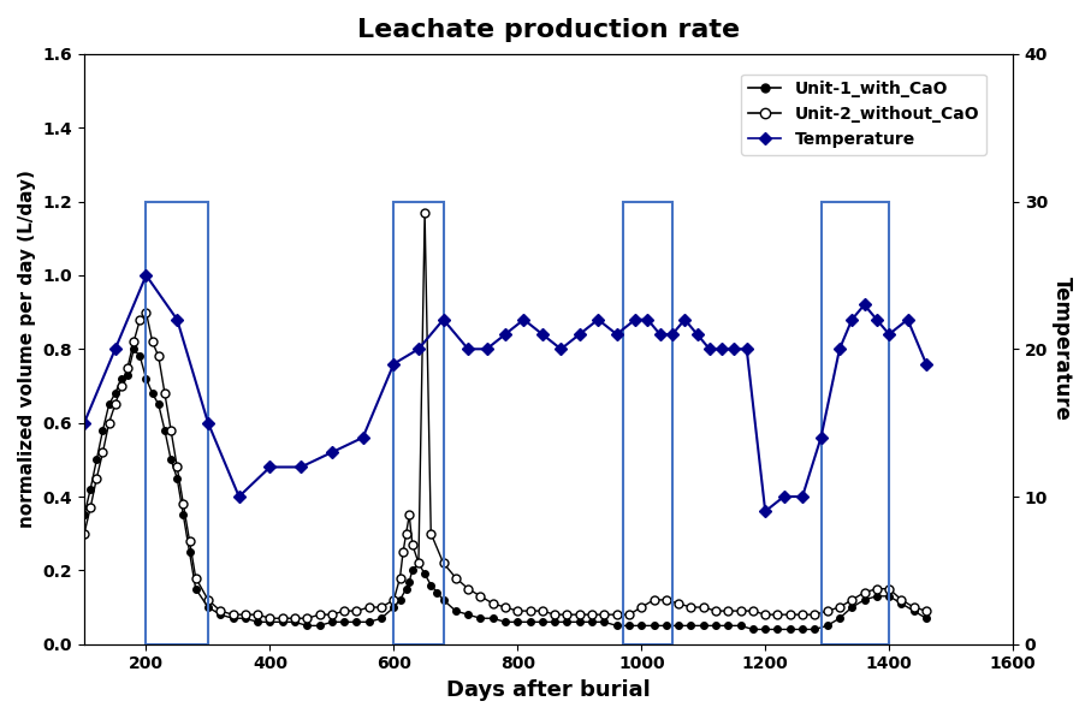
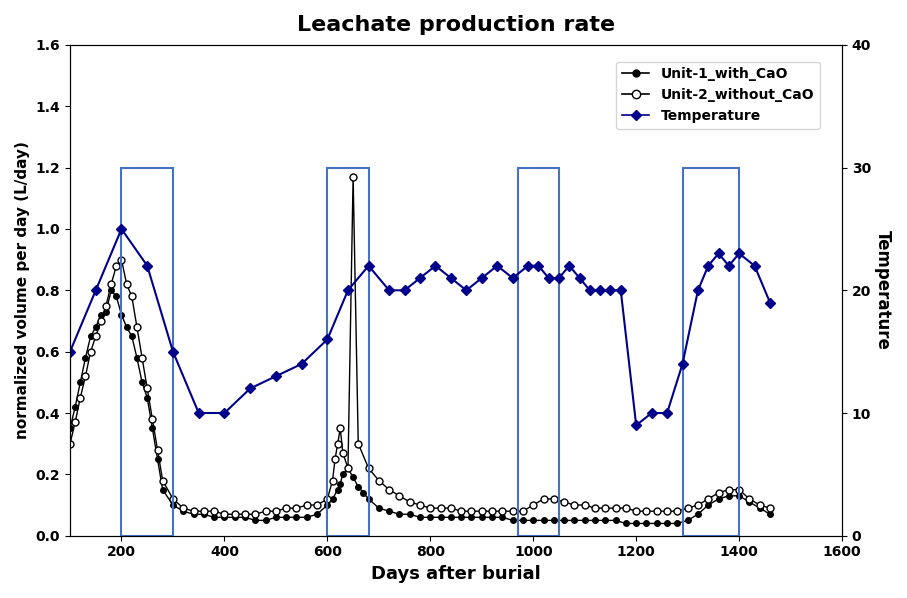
Temperature/400: 12 -> 10
Temperature/600: 19 -> 16
Temperature/1400: 21 -> 23
